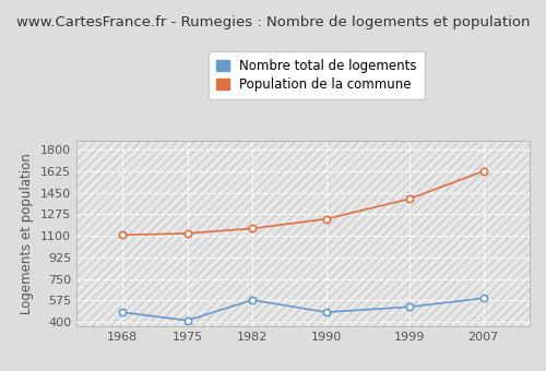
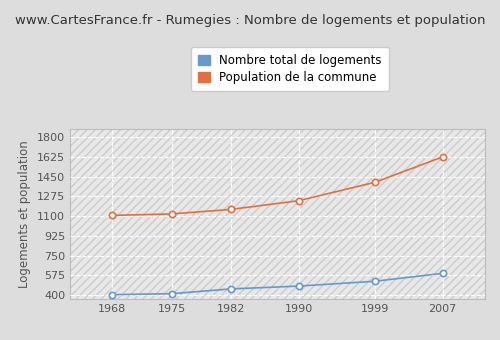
Nombre total de logements/1968: 480 -> 400
Nombre total de logements/1982: 580 -> 460
